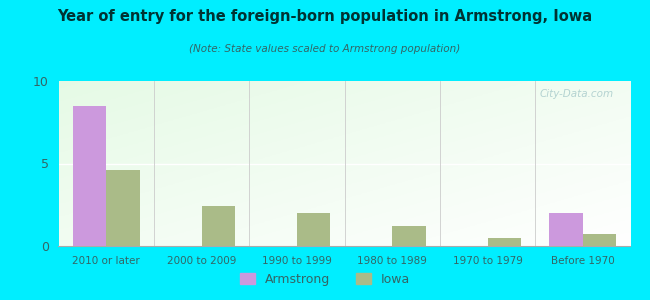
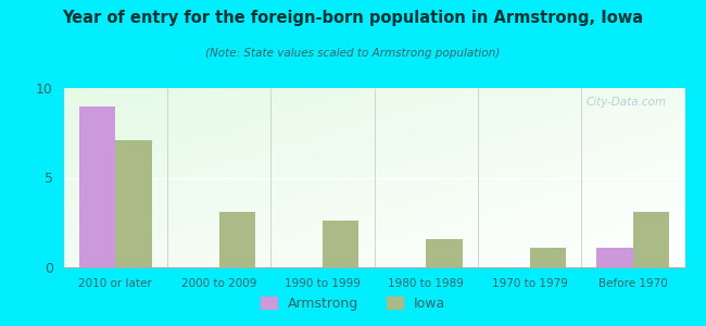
Armstrong/2010 or later: 8.5 -> 9.0
Iowa/2010 or later: 4.6 -> 7.1
Iowa/2000 to 2009: 2.4 -> 3.1
Iowa/1990 to 1999: 2.0 -> 2.6
Iowa/1980 to 1989: 1.2 -> 1.6
Iowa/1970 to 1979: 0.5 -> 1.1
Armstrong/Before 1970: 2.0 -> 1.1
Iowa/Before 1970: 0.7 -> 3.1
